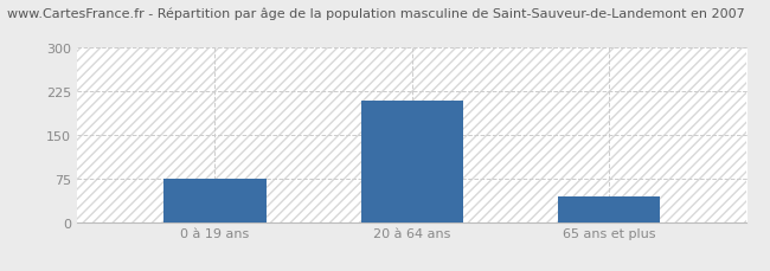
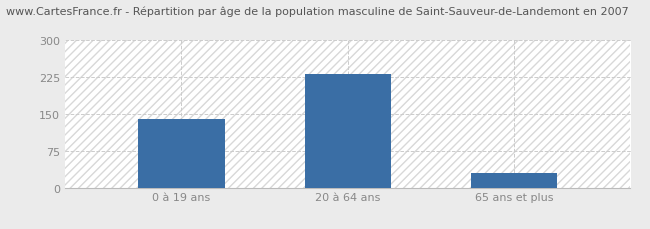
0 à 19 ans: 75 -> 140
20 à 64 ans: 210 -> 232
65 ans et plus: 45 -> 30
